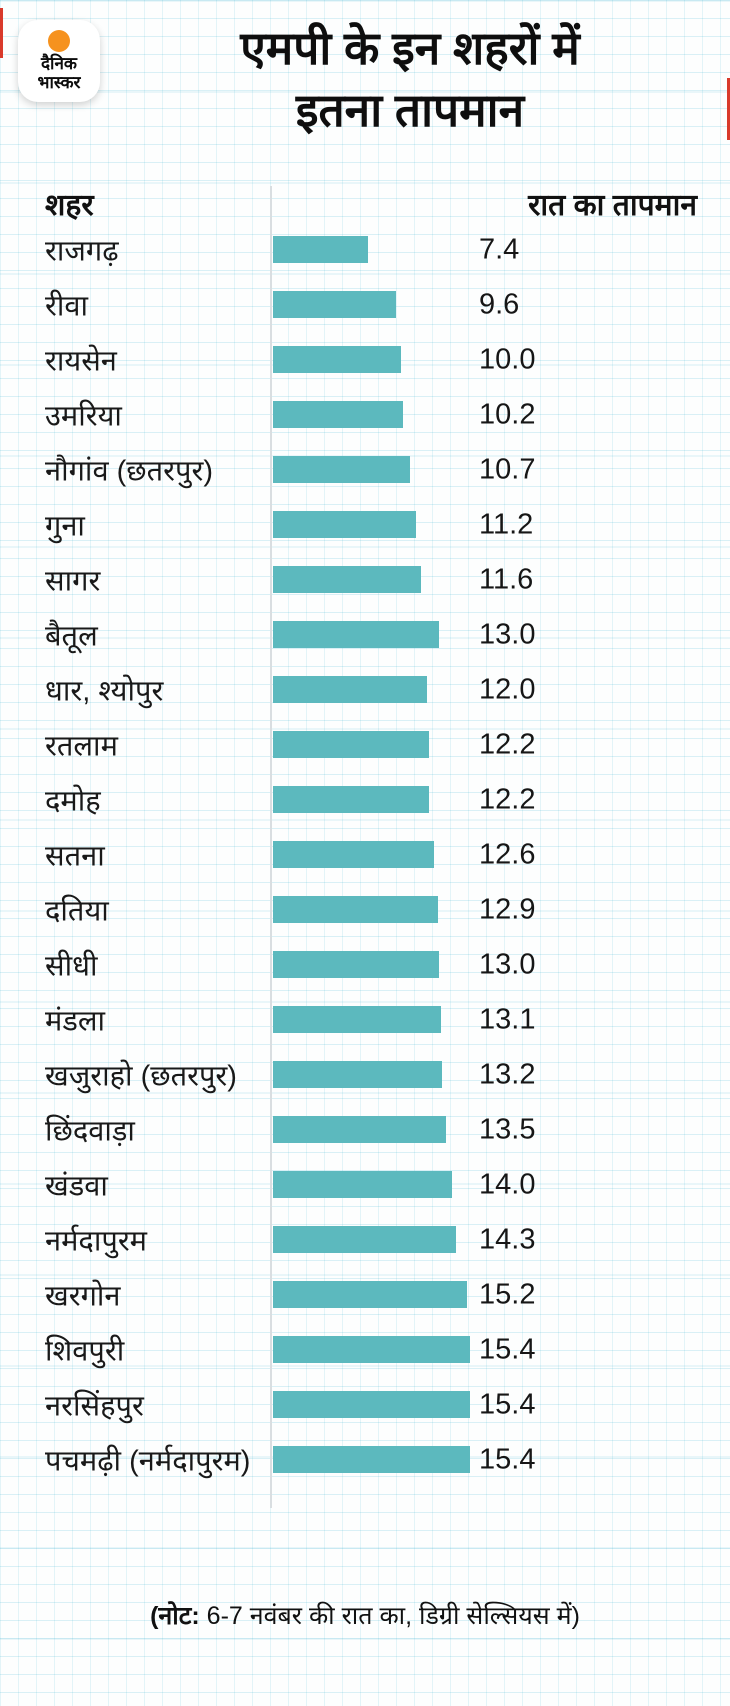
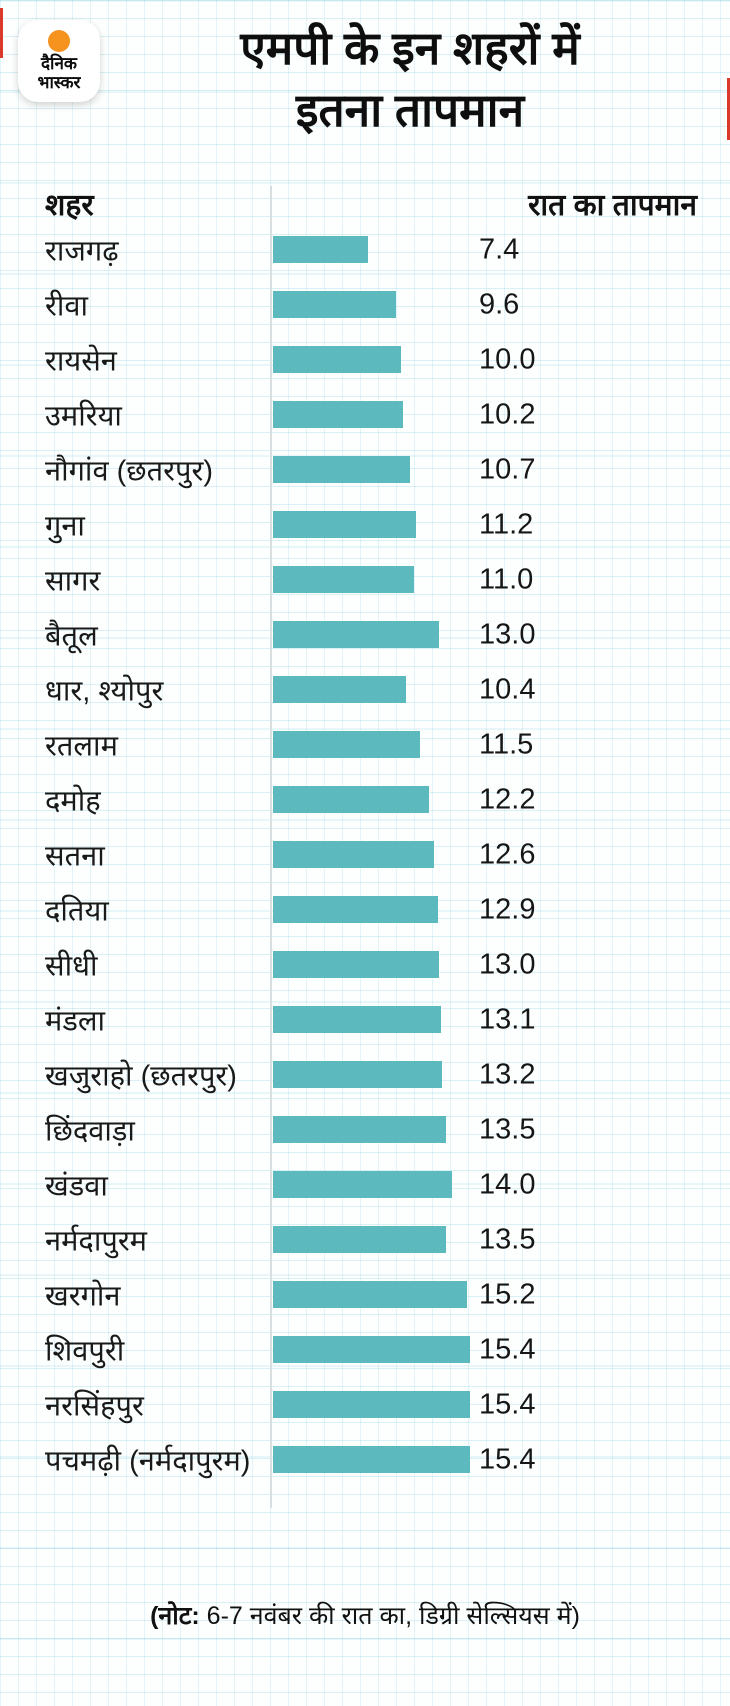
सागर: 11.6 -> 11.0
धार, श्योपुर: 12.0 -> 10.4
रतलाम: 12.2 -> 11.5
नर्मदापुरम: 14.3 -> 13.5
